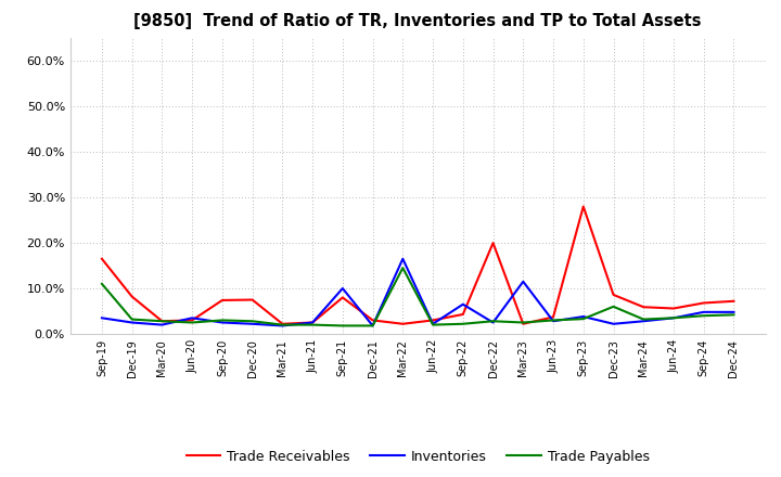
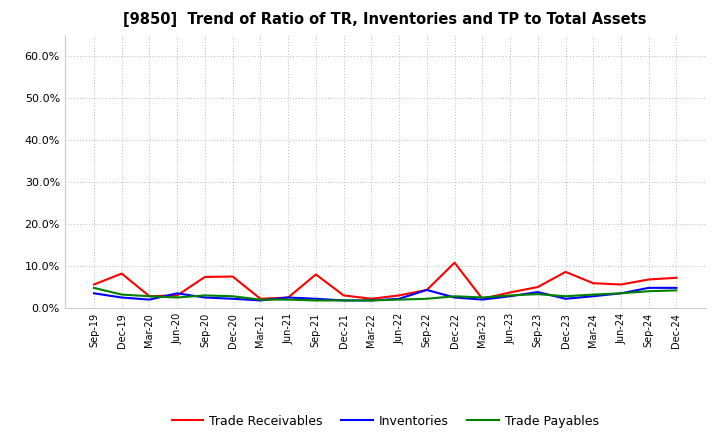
Trade Receivables/Sep-19: 16.5% -> 5.6%
Trade Payables/Sep-19: 11.0% -> 4.8%
Inventories/Sep-21: 10.0% -> 2.2%
Inventories/Mar-22: 16.5% -> 1.8%
Trade Payables/Mar-22: 14.5% -> 1.8%
Inventories/Sep-22: 6.5% -> 4.3%
Trade Receivables/Dec-22: 20.0% -> 10.8%
Inventories/Mar-23: 11.5% -> 2.0%
Trade Receivables/Sep-23: 28.0% -> 5.0%
Trade Payables/Dec-23: 6.0% -> 2.8%
